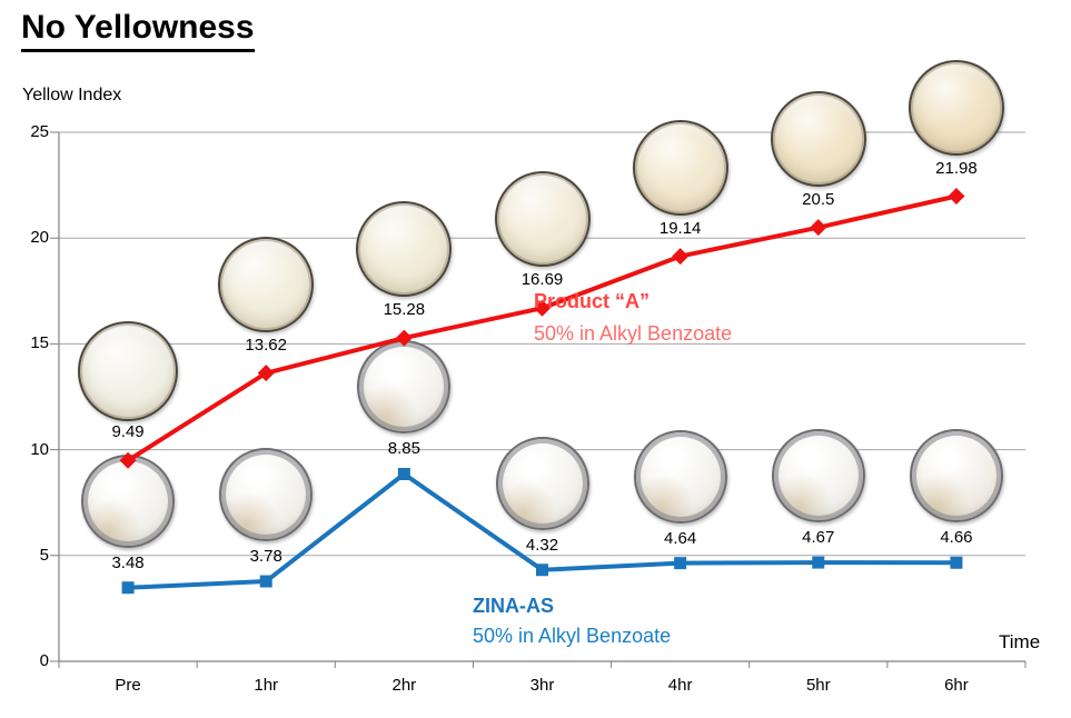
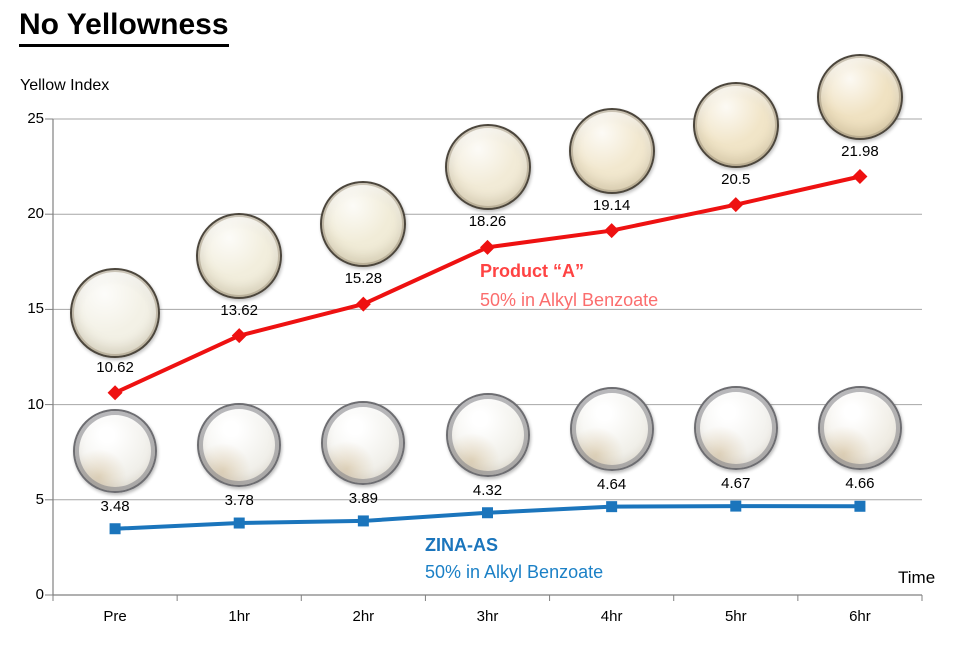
Product “A”/Pre: 9.49 -> 10.62
ZINA-AS/2hr: 8.85 -> 3.89
Product “A”/3hr: 16.69 -> 18.26
